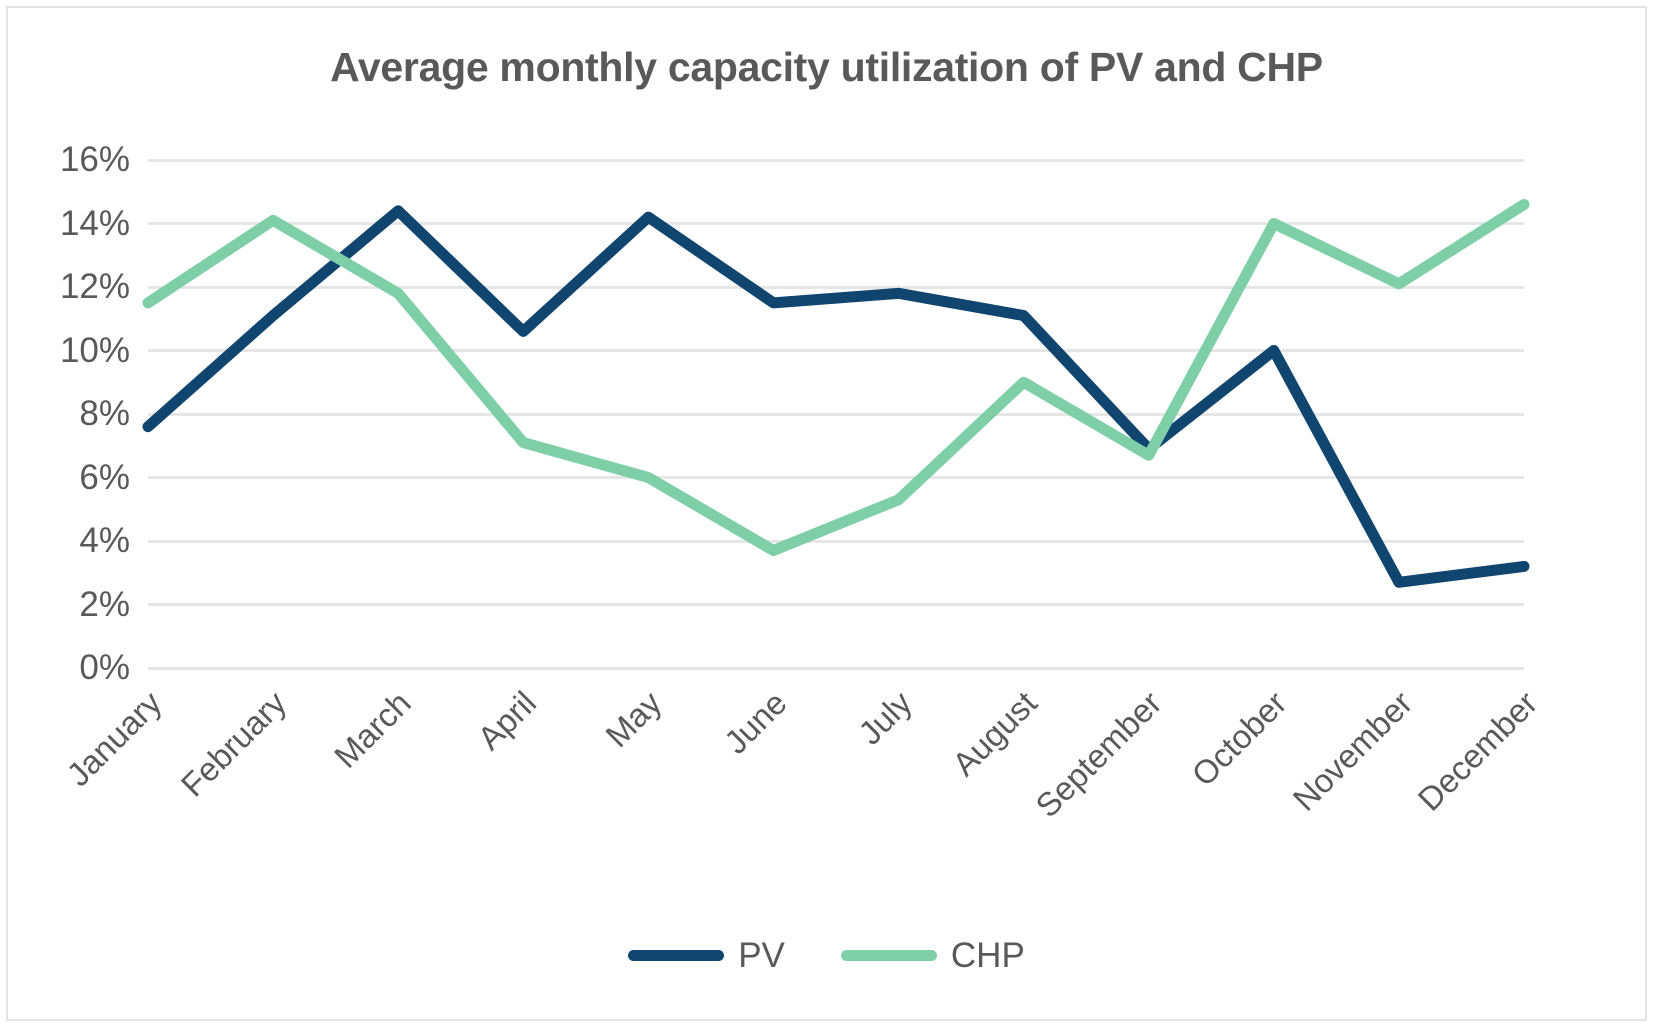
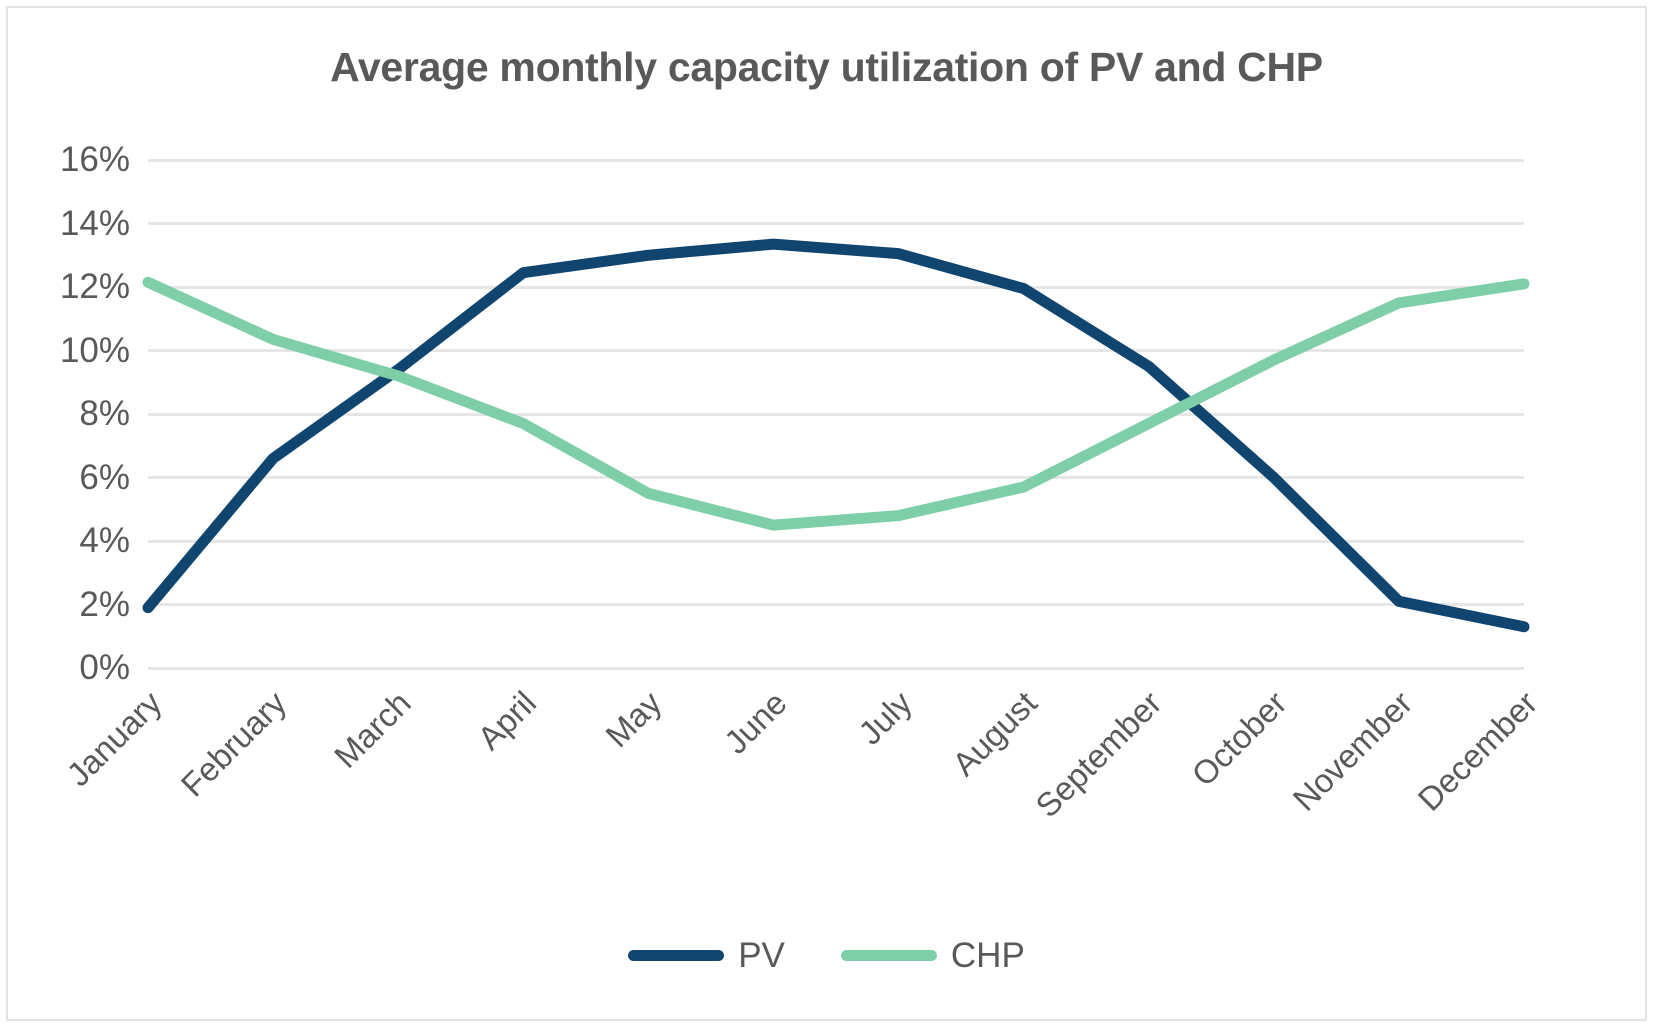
PV/January: 7.6% -> 1.9%
CHP/January: 11.5% -> 12.2%
PV/February: 11.1% -> 6.6%
CHP/February: 14.1% -> 10.3%
PV/March: 14.4% -> 9.4%
CHP/March: 11.8% -> 9.2%
PV/April: 10.6% -> 12.4%
CHP/April: 7.1% -> 7.7%
PV/May: 14.2% -> 13.0%
CHP/May: 6.0% -> 5.5%
PV/June: 11.5% -> 13.3%
CHP/June: 3.7% -> 4.5%
PV/July: 11.8% -> 13.1%
CHP/July: 5.3% -> 4.8%
PV/August: 11.1% -> 11.9%
CHP/August: 9.0% -> 5.7%
PV/September: 6.9% -> 9.5%
CHP/September: 6.7% -> 7.7%
PV/October: 10.0% -> 6.0%
CHP/October: 14.0% -> 9.7%
PV/November: 2.7% -> 2.1%
CHP/November: 12.1% -> 11.5%
PV/December: 3.2% -> 1.3%
CHP/December: 14.6% -> 12.1%
